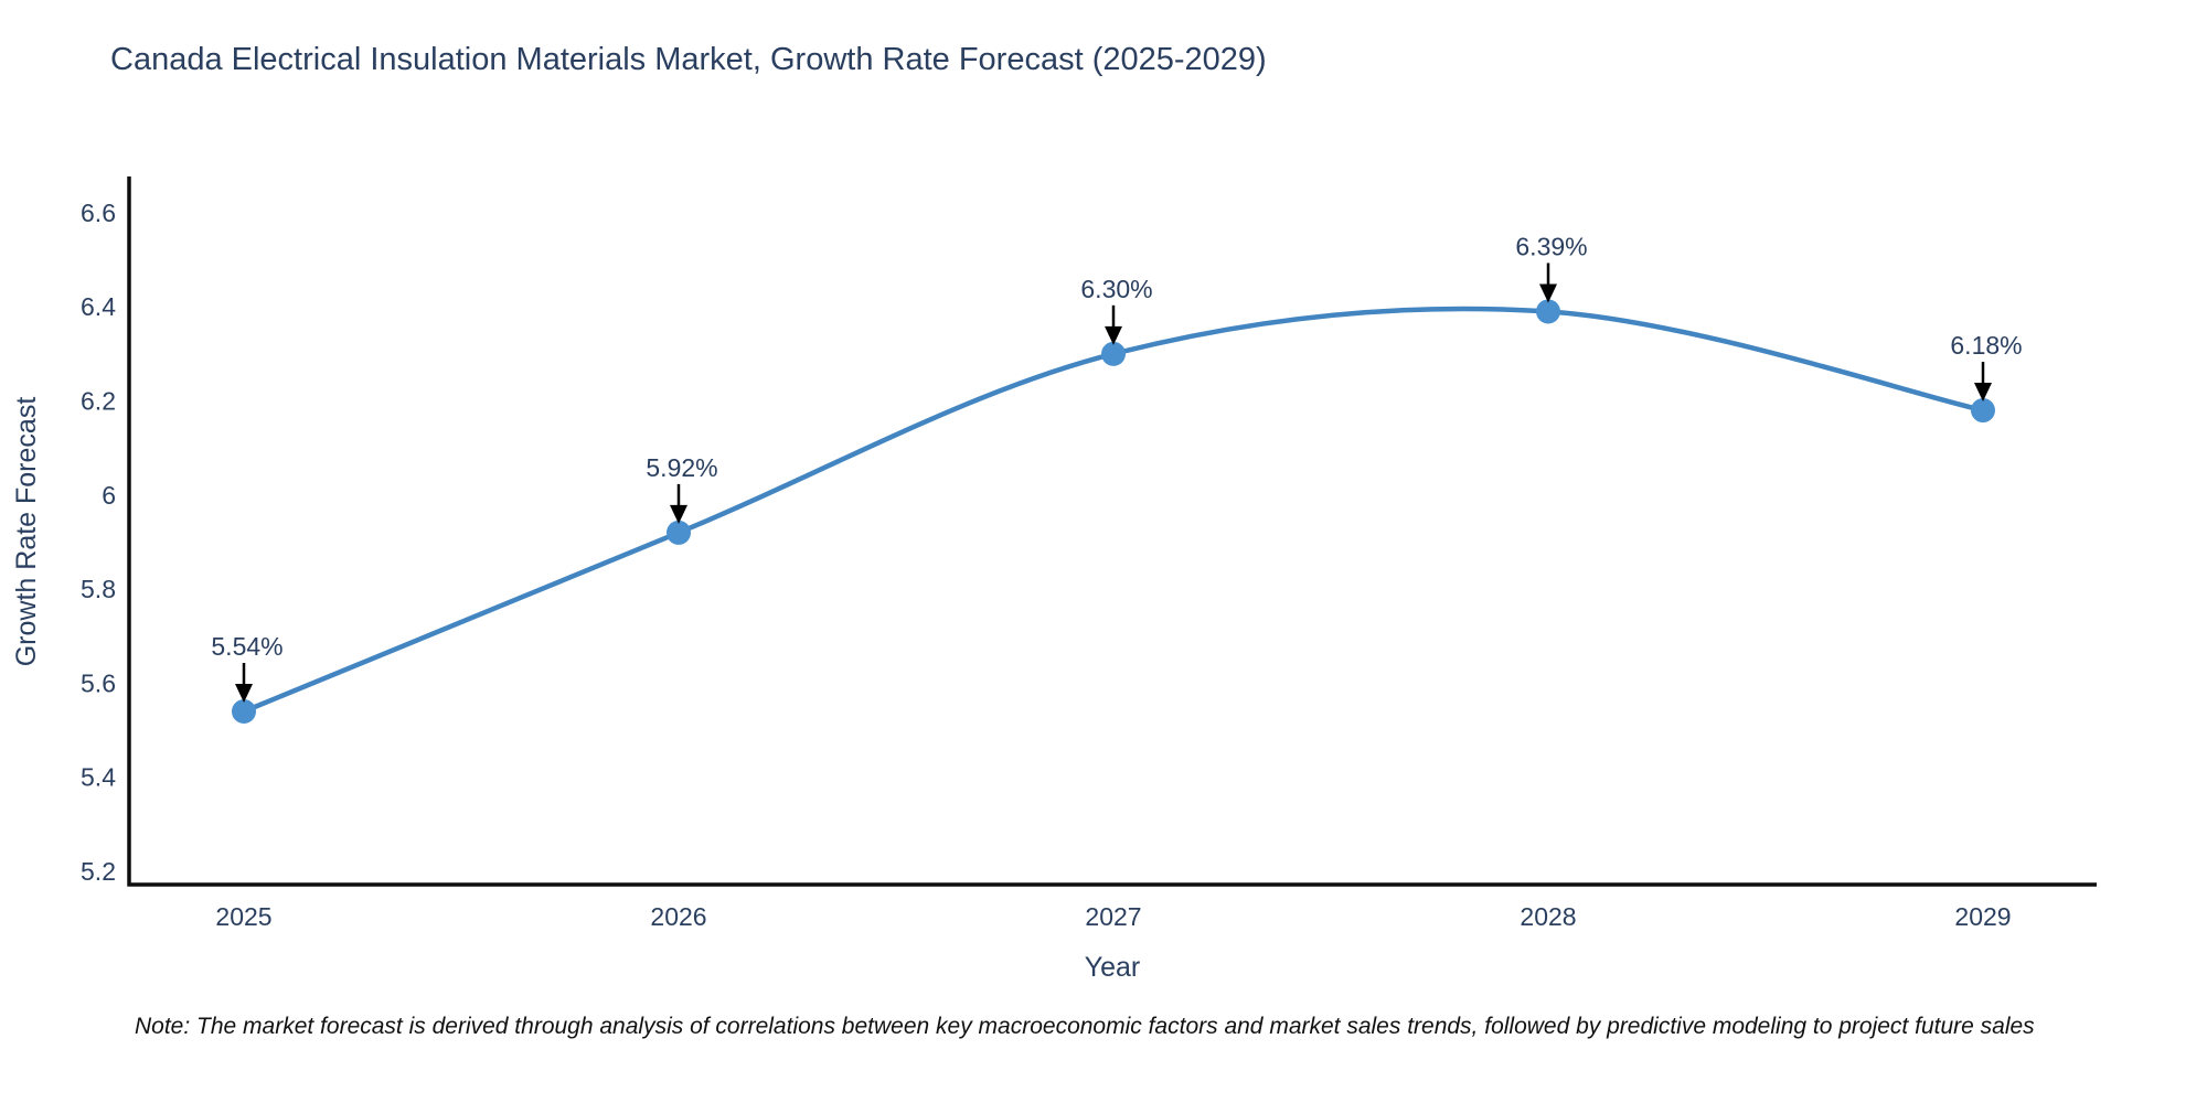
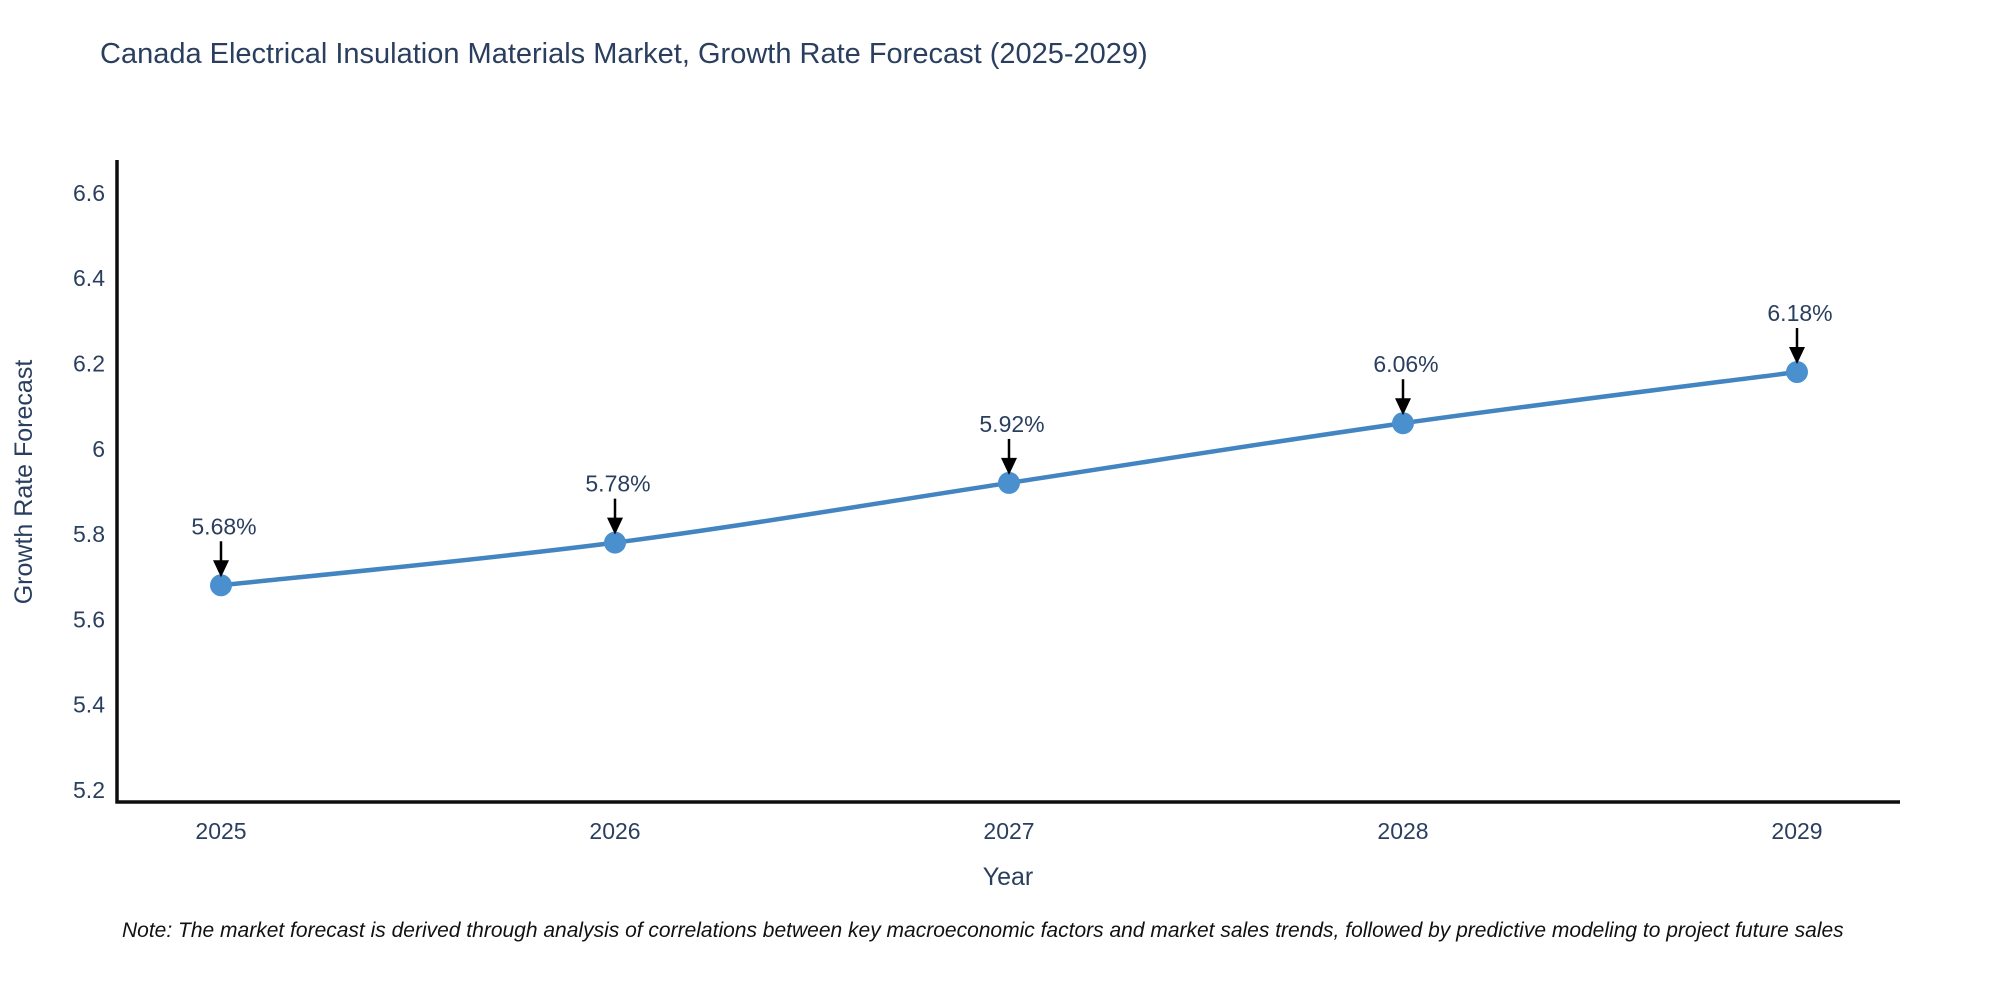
2025: 5.54% -> 5.68%
2026: 5.92% -> 5.78%
2027: 6.30% -> 5.92%
2028: 6.39% -> 6.06%
